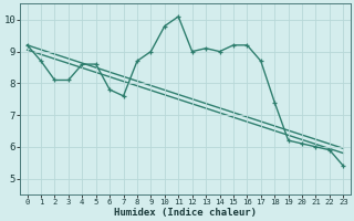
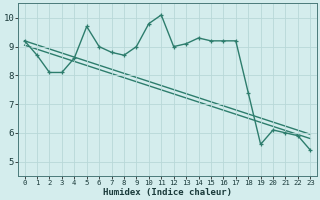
5: 8.6 -> 9.7
6: 7.8 -> 9.0
7: 7.6 -> 8.8
14: 9.0 -> 9.3
17: 8.7 -> 9.2
19: 6.2 -> 5.6
